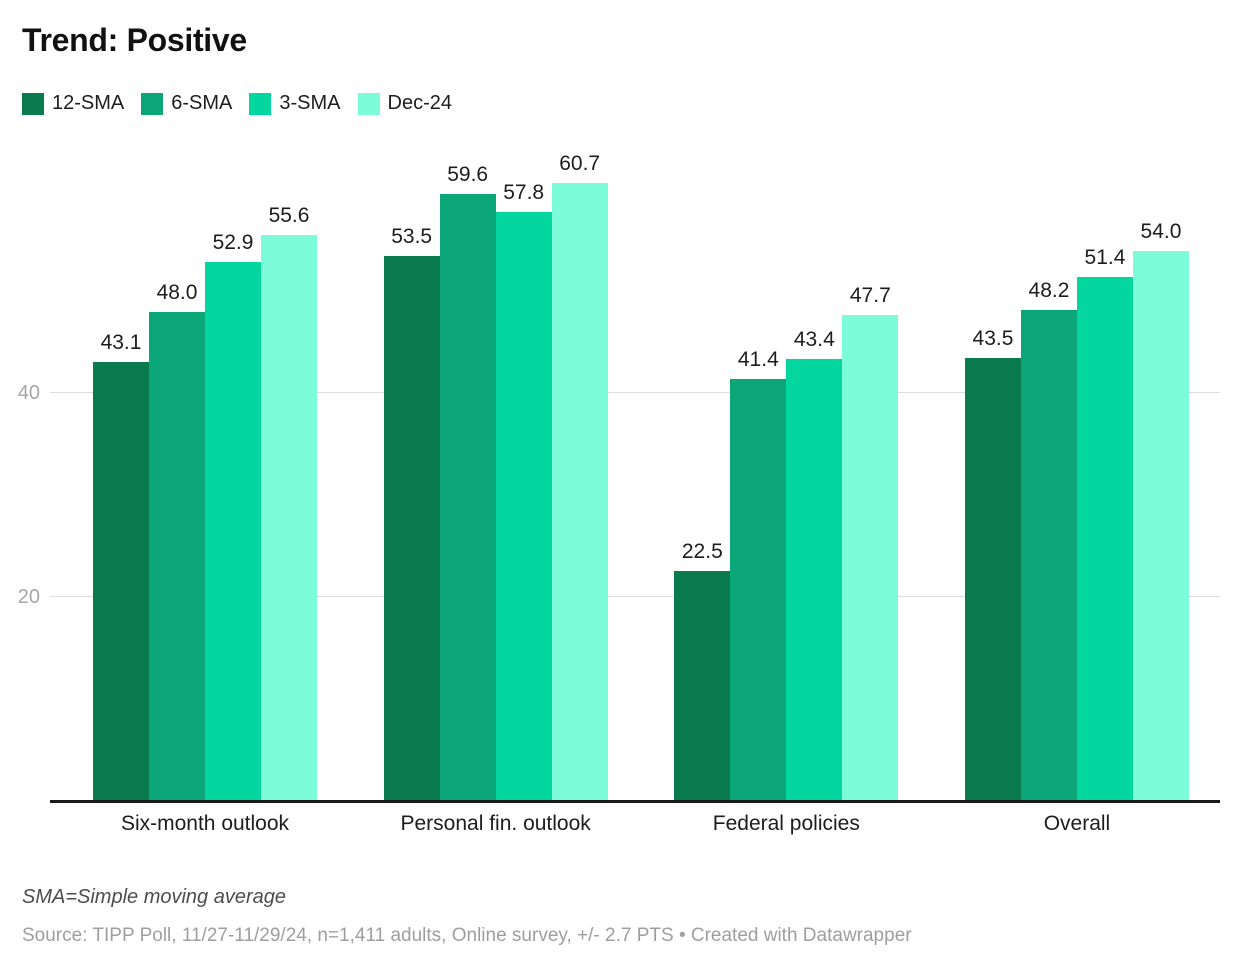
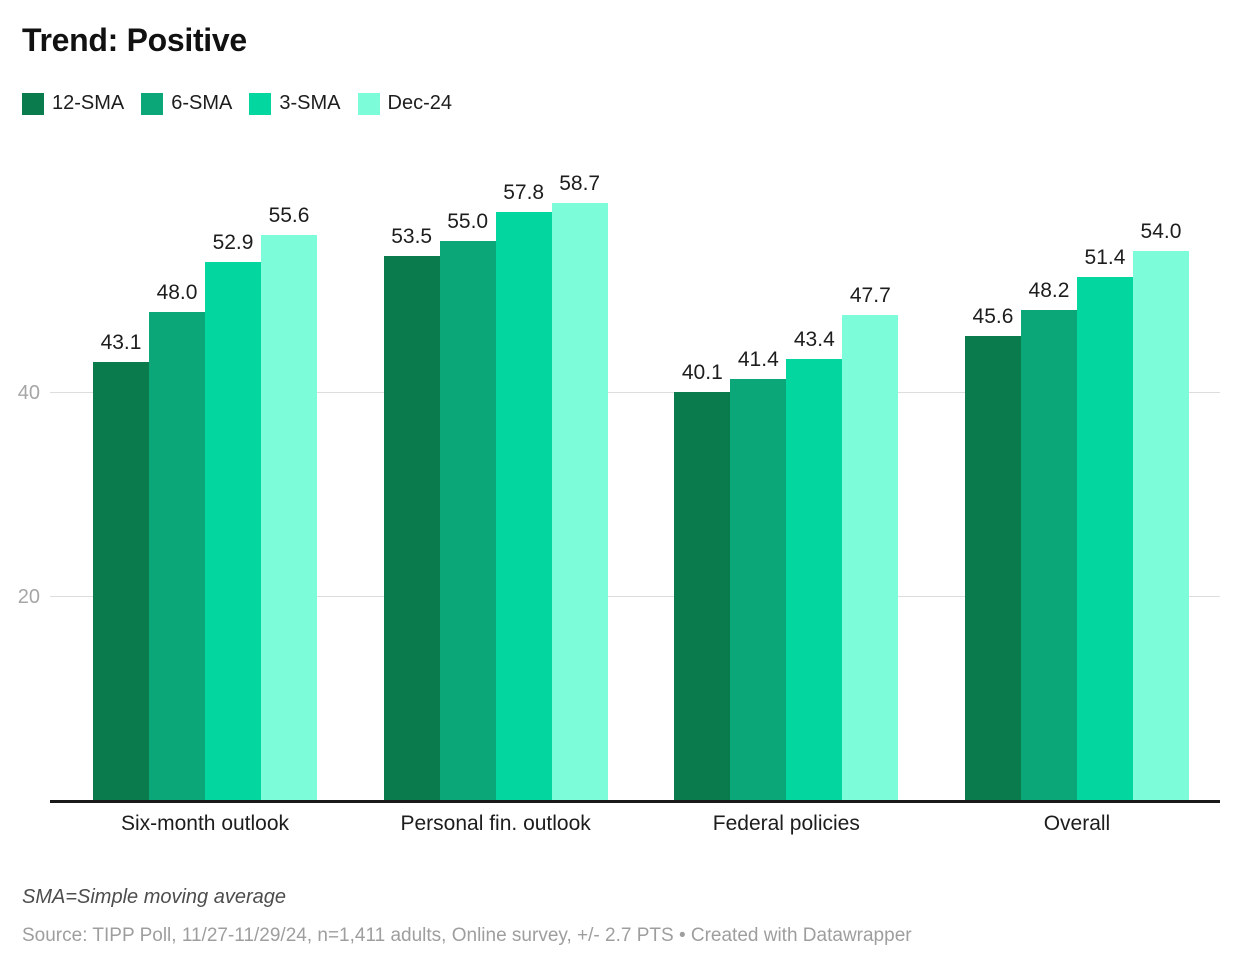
6-SMA/Personal fin. outlook: 59.6 -> 55.0
Dec-24/Personal fin. outlook: 60.7 -> 58.7
12-SMA/Federal policies: 22.5 -> 40.1
12-SMA/Overall: 43.5 -> 45.6
